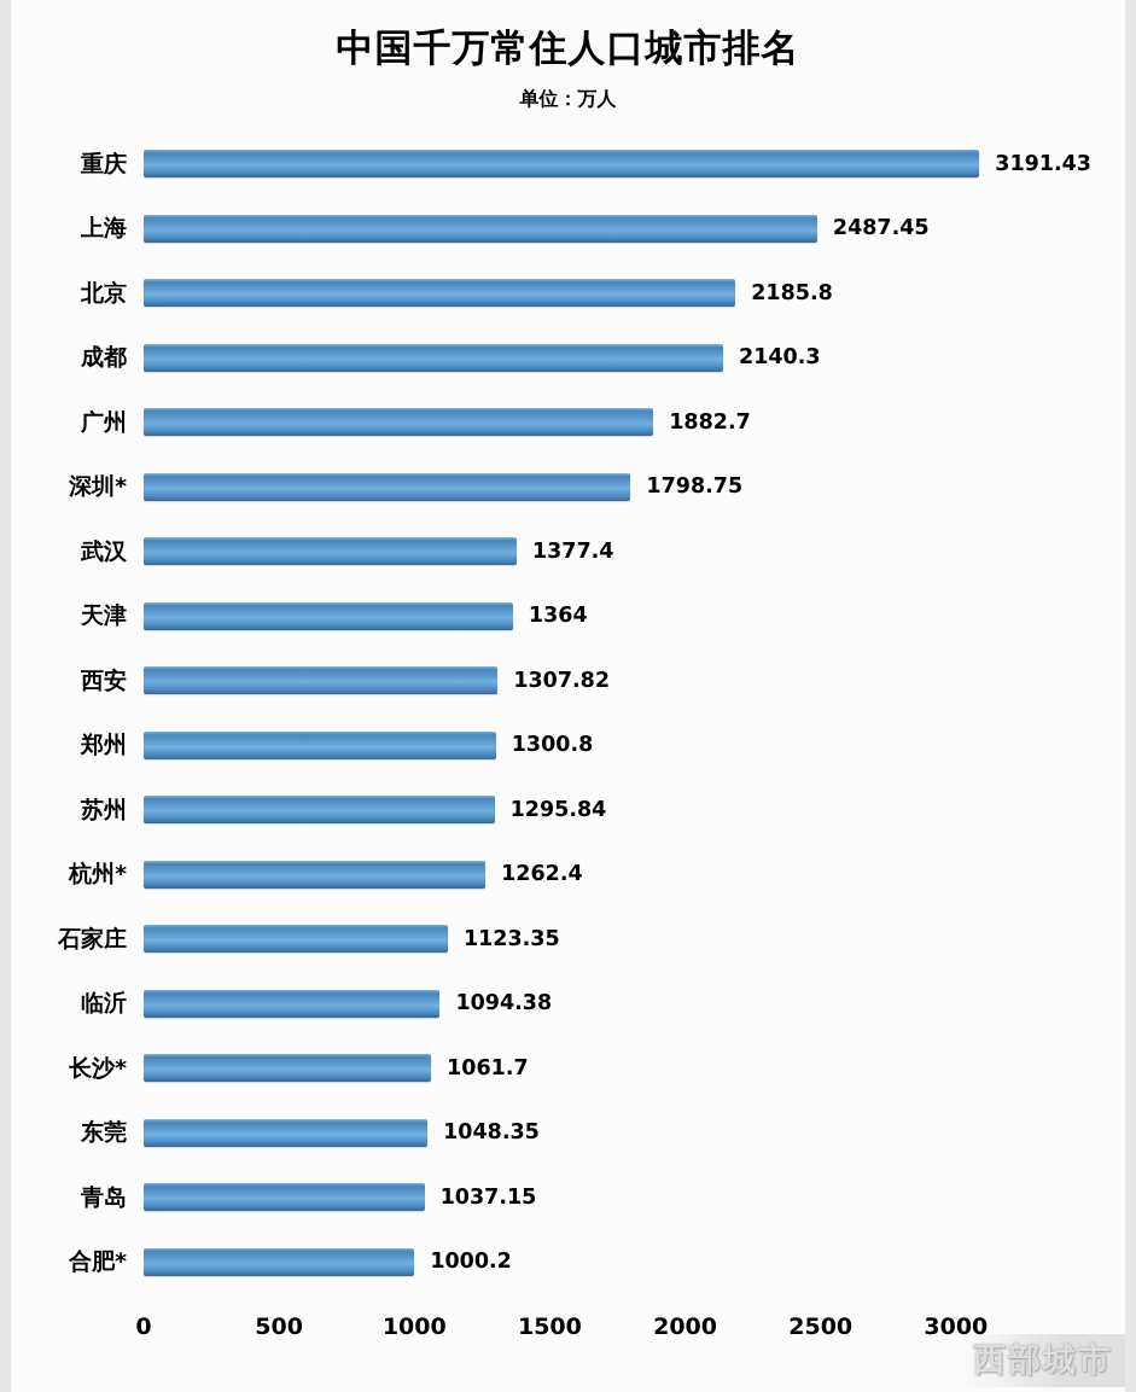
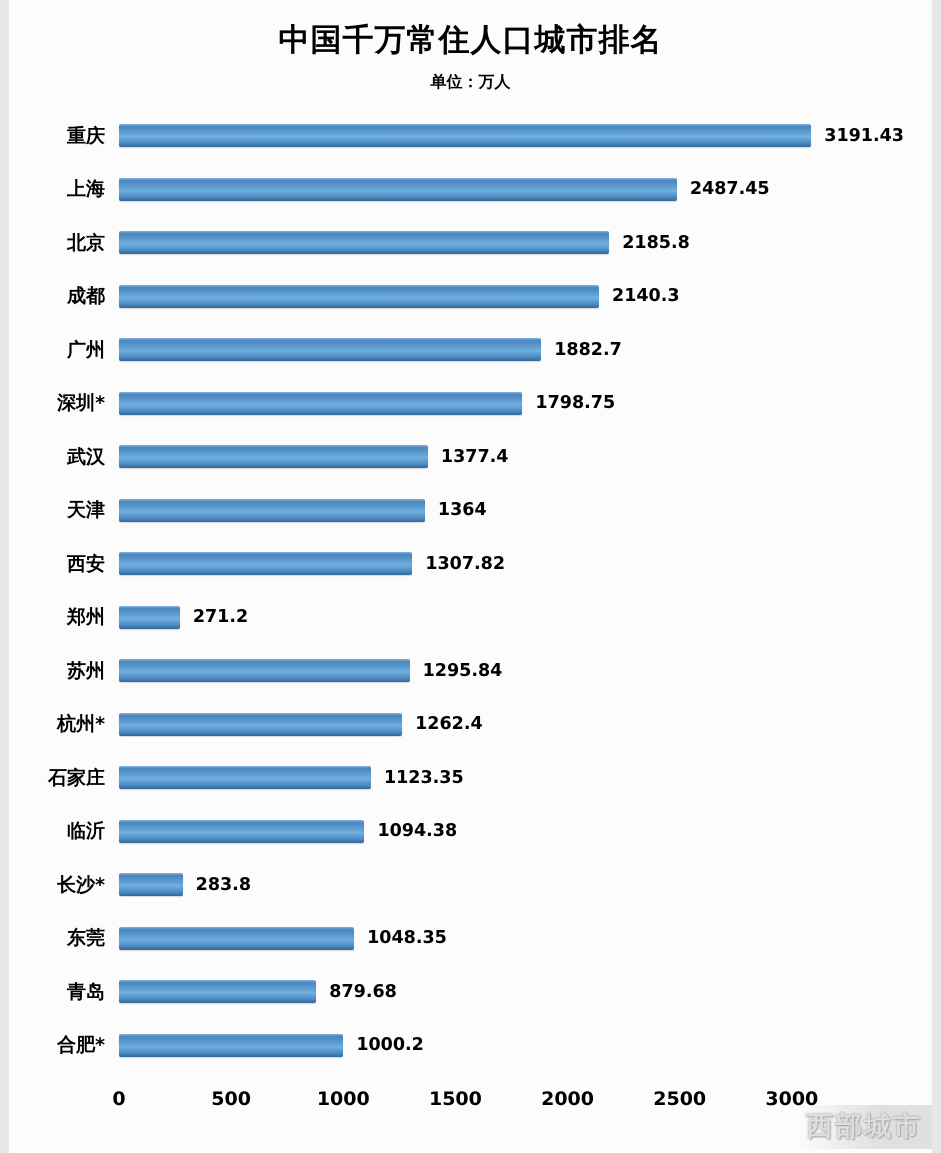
郑州: 1300.8 -> 271.2
长沙*: 1061.7 -> 283.8
青岛: 1037.15 -> 879.68
